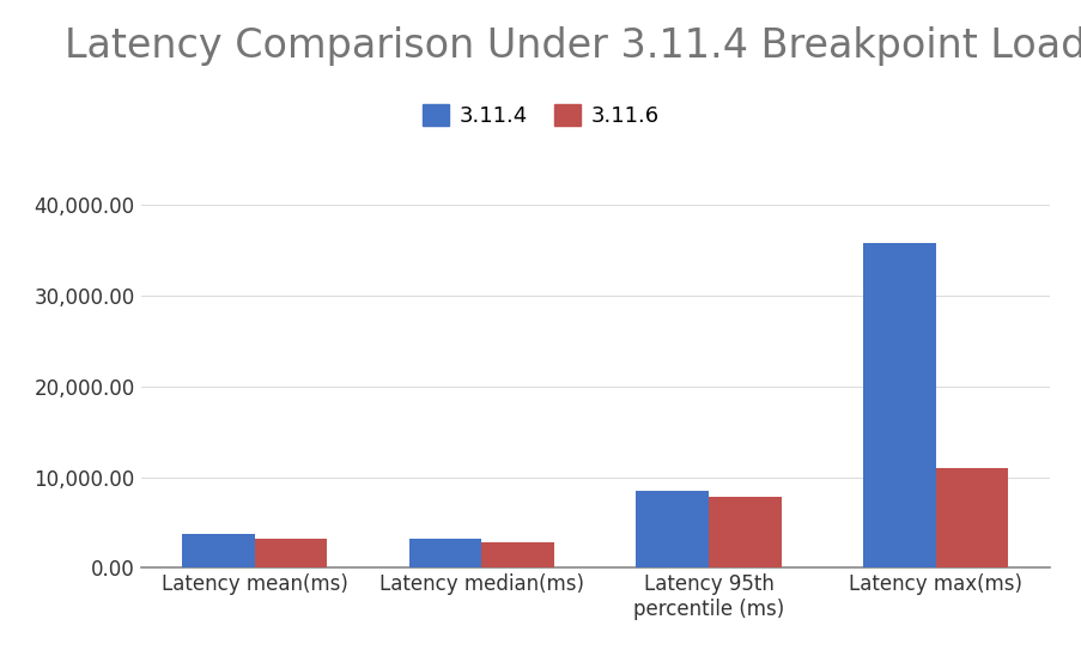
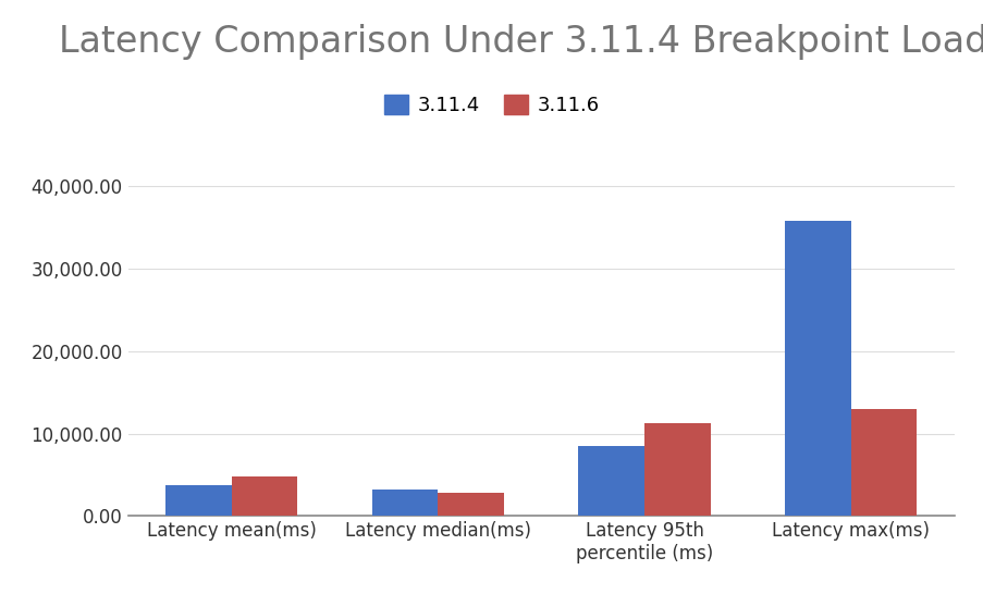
3.11.6/Latency mean(ms): 3,200 -> 4,800
3.11.6/Latency 95th percentile (ms): 7,800 -> 11,200
3.11.6/Latency max(ms): 11,000 -> 13,000
